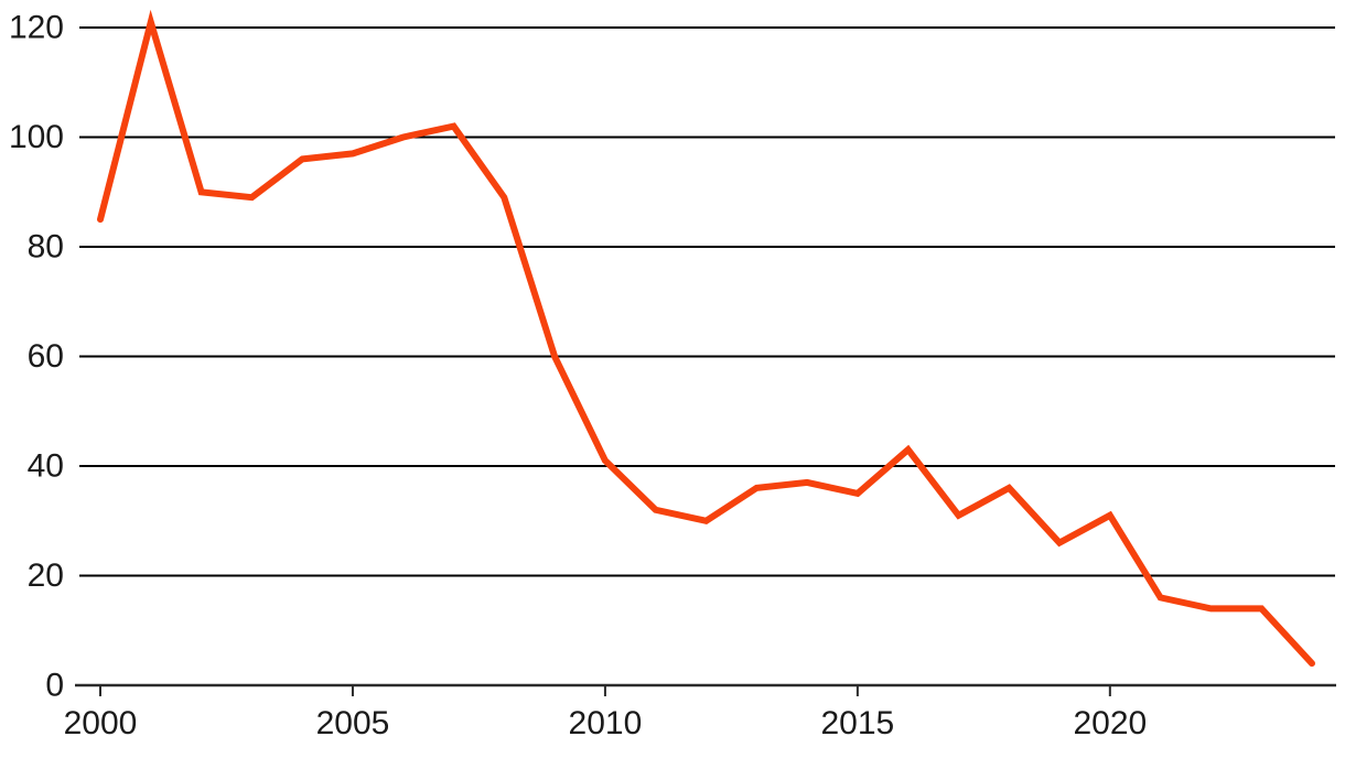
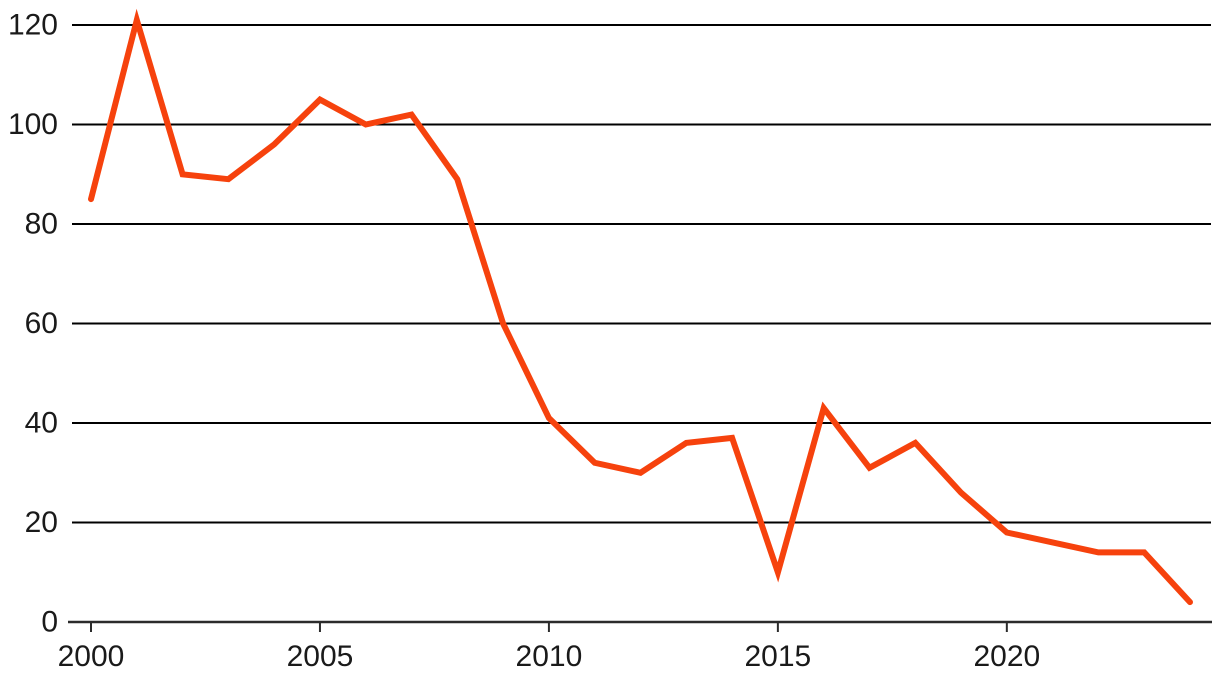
2005: 97 -> 105
2015: 35 -> 10
2020: 31 -> 18
